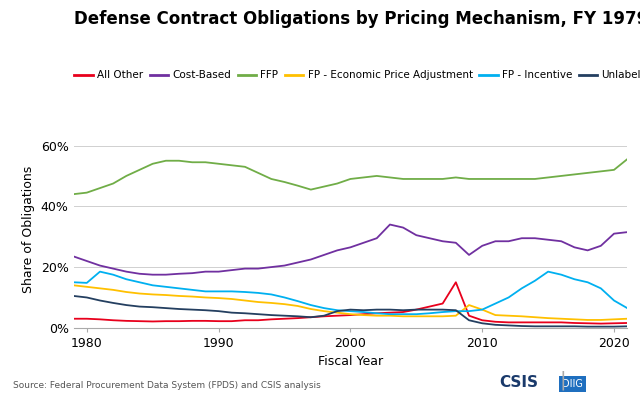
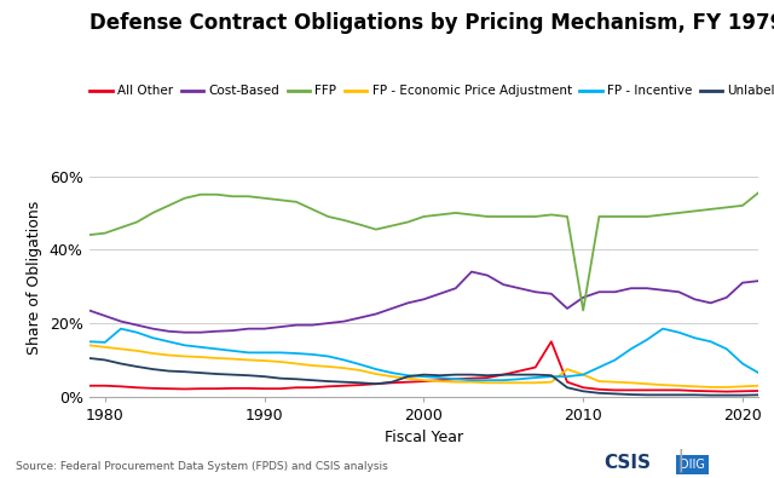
FFP/2010: 49.0% -> 23.5%
